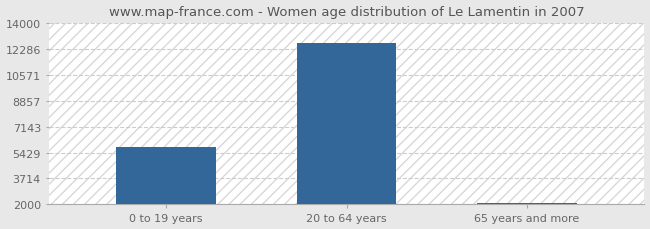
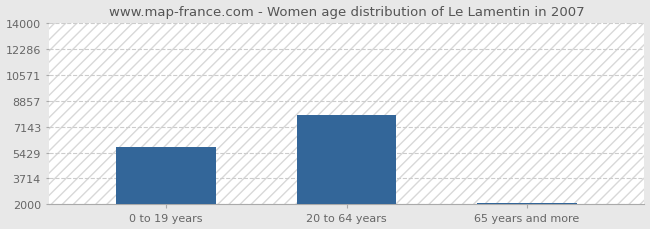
20 to 64 years: 12700 -> 7900
